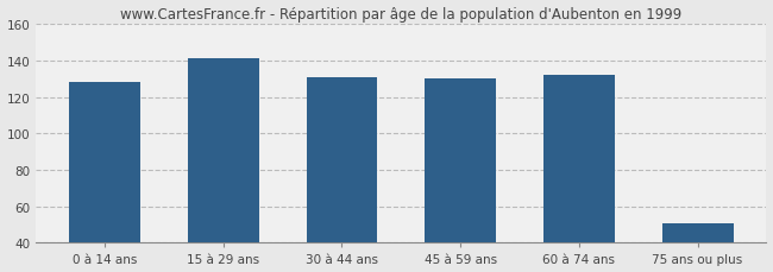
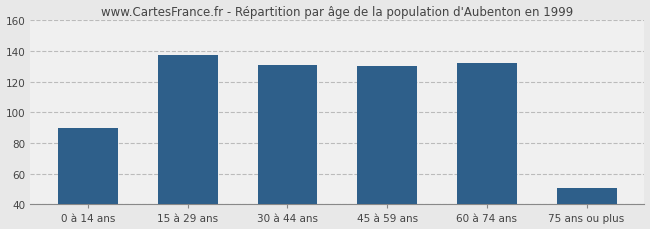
0 à 14 ans: 128 -> 90
15 à 29 ans: 141 -> 137
